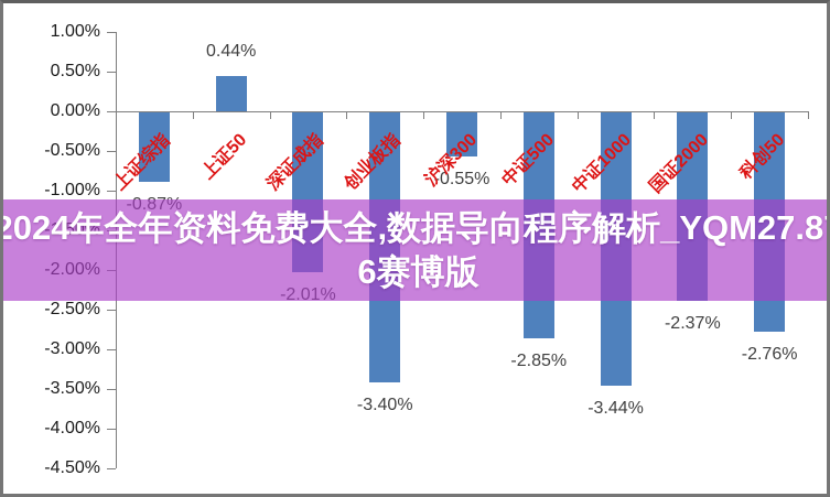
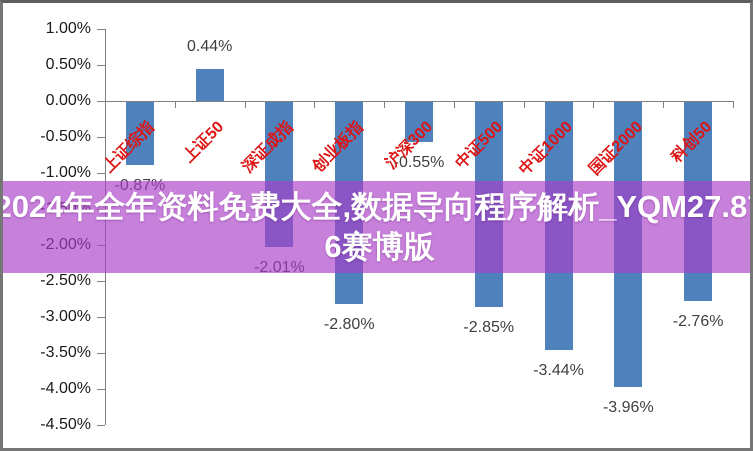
创业板指: -3.40% -> -2.80%
国证2000: -2.37% -> -3.96%
